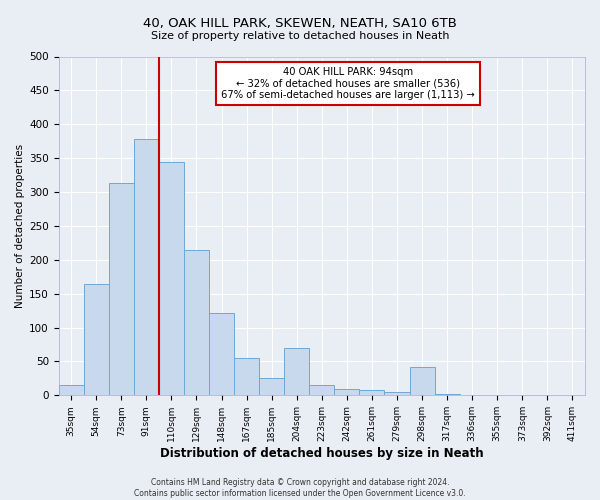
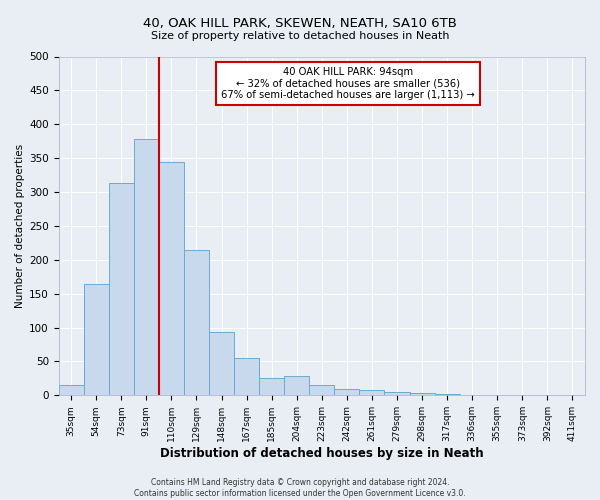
148sqm: 122 -> 93
204sqm: 70 -> 29
298sqm: 42 -> 3
